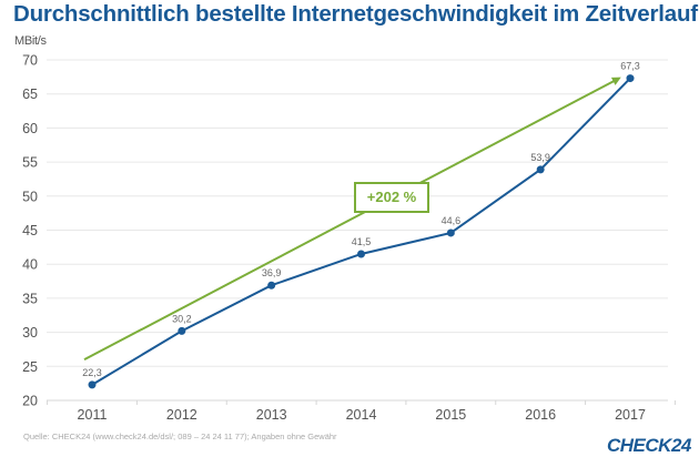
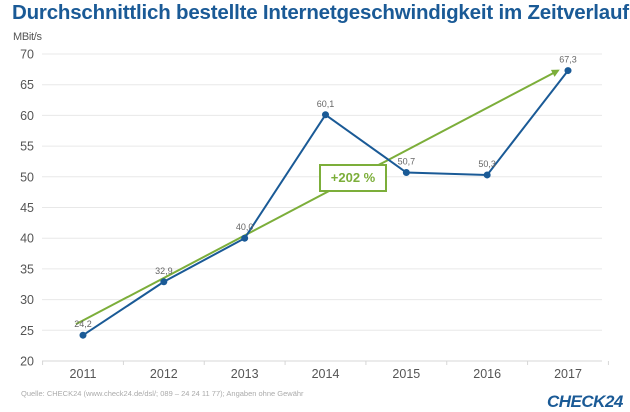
2011: 22,3 -> 24,2
2012: 30,2 -> 32,9
2013: 36,9 -> 40,0
2014: 41,5 -> 60,1
2015: 44,6 -> 50,7
2016: 53,9 -> 50,3
